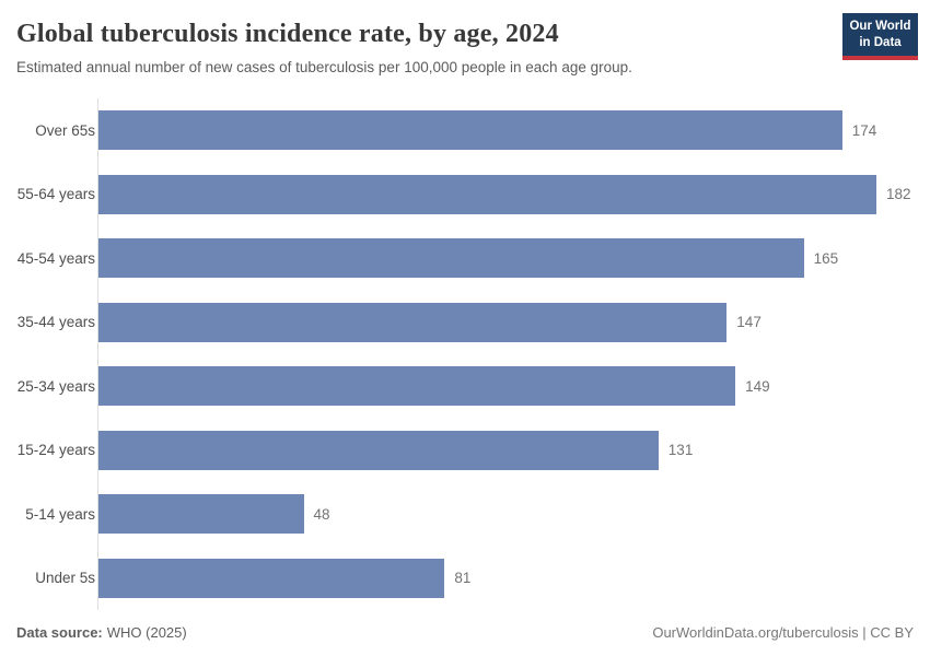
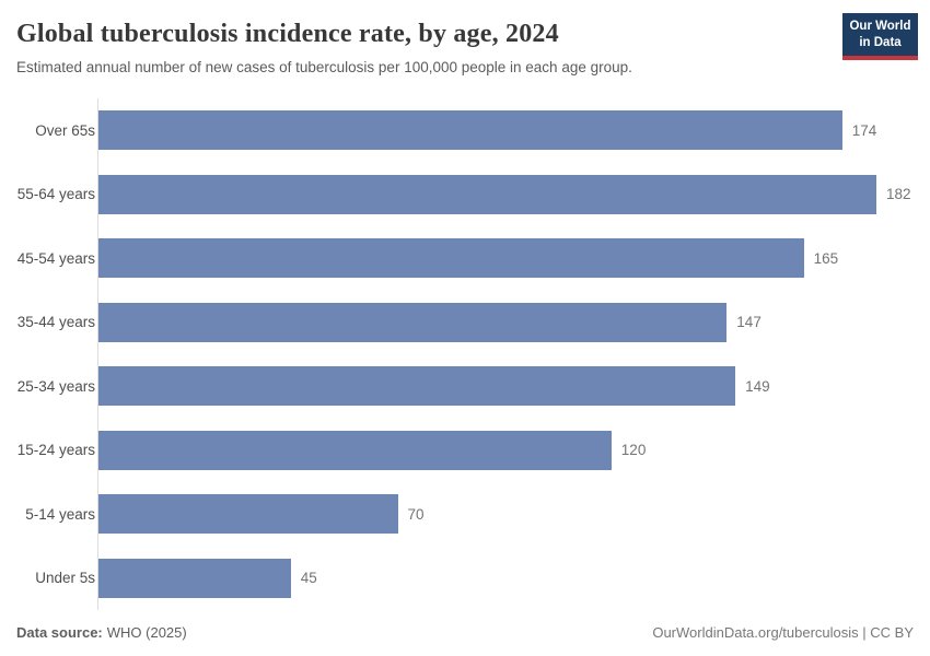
15-24 years: 131 -> 120
5-14 years: 48 -> 70
Under 5s: 81 -> 45
